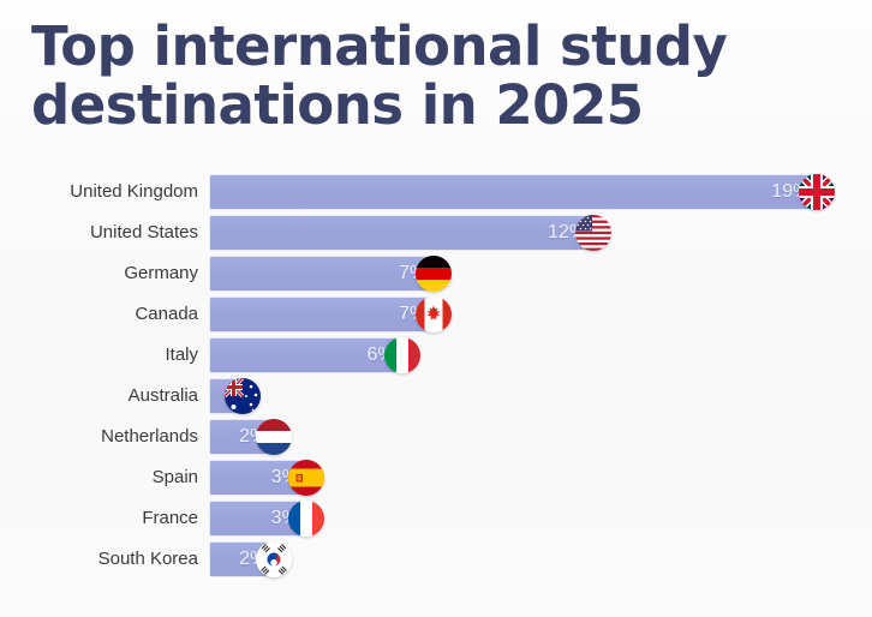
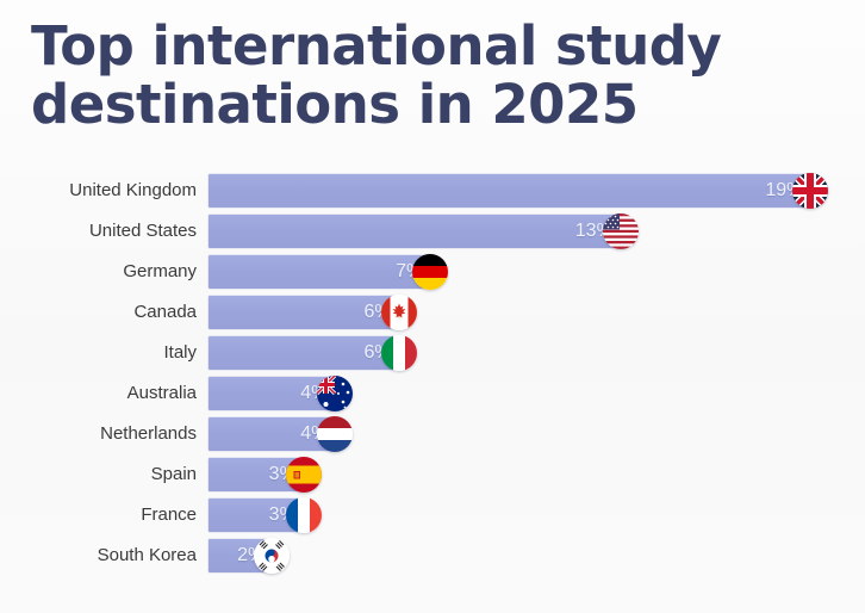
United States: 12% -> 13%
Canada: 7% -> 6%
Australia: 1% -> 4%
Netherlands: 2% -> 4%
